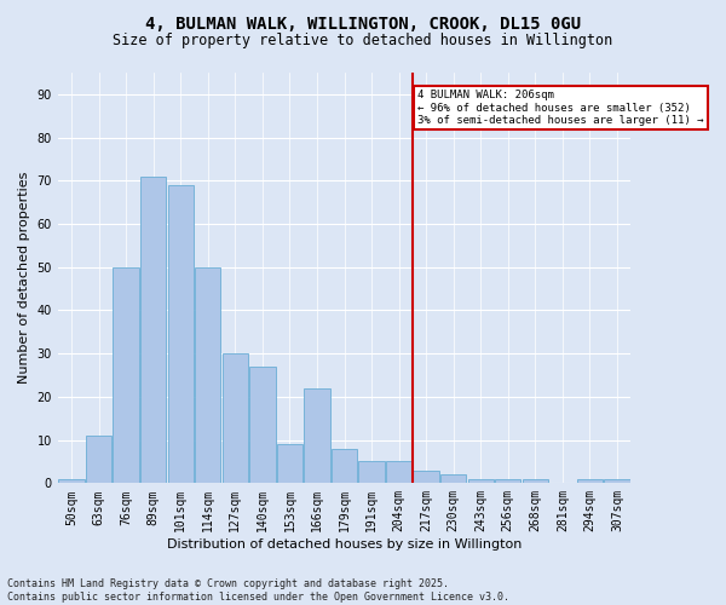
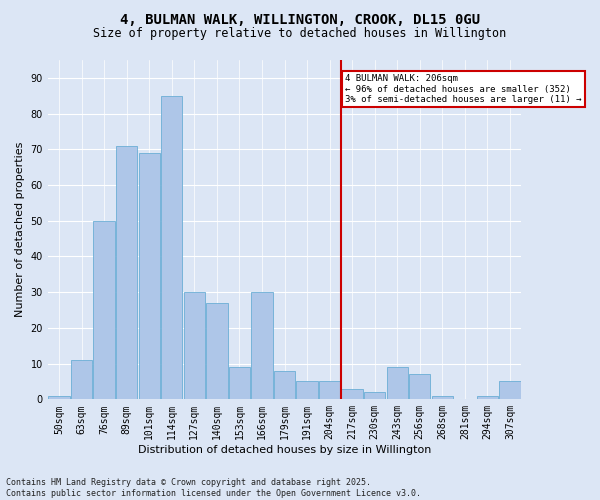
114sqm: 50 -> 85
166sqm: 22 -> 30
243sqm: 1 -> 9
256sqm: 1 -> 7
307sqm: 1 -> 5
